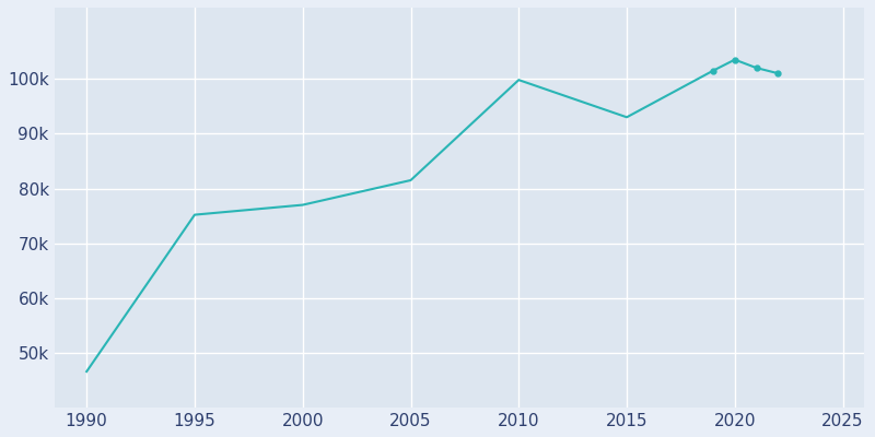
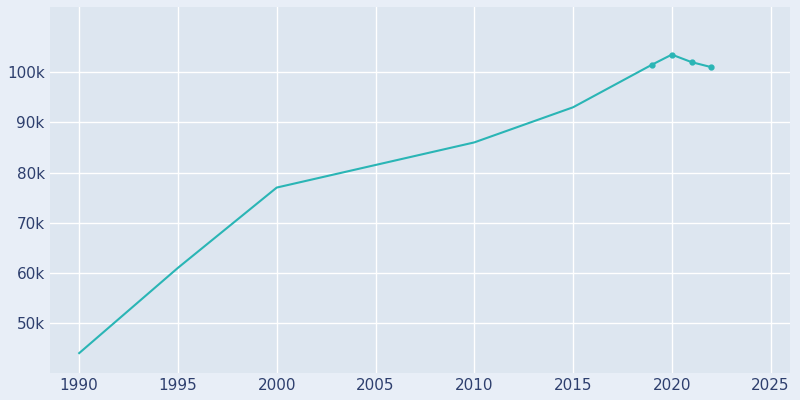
1990: 46.6k -> 44.0k
1995: 75.2k -> 61.0k
2010: 99.8k -> 86.0k
